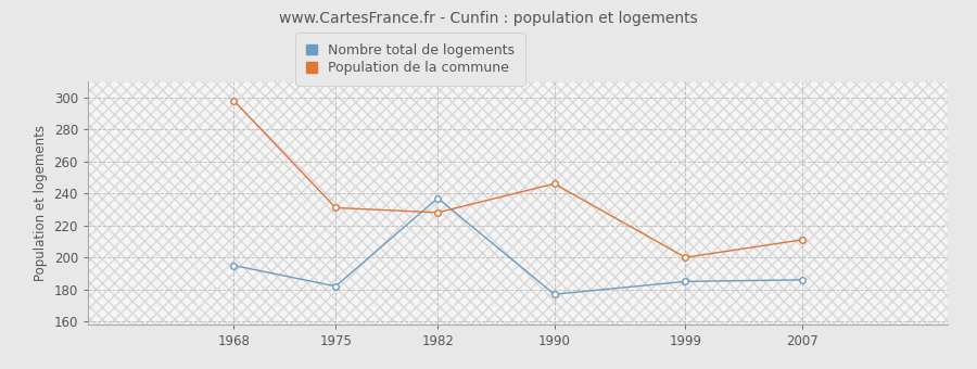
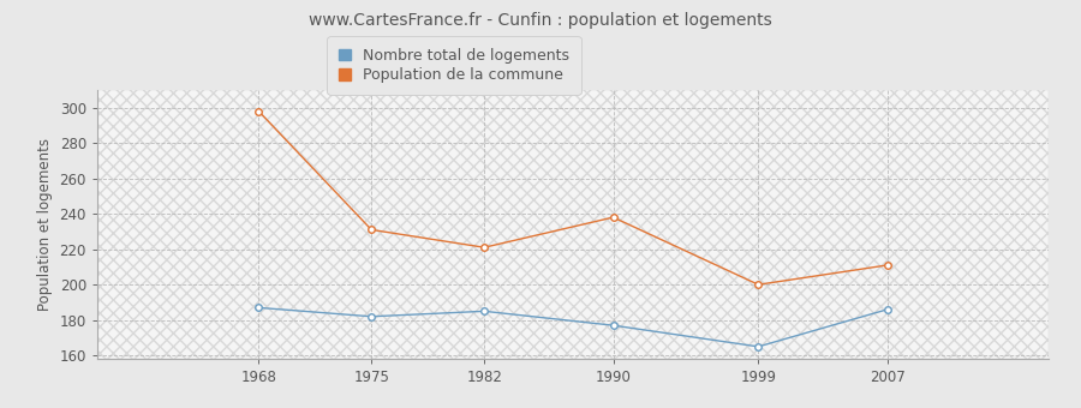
Nombre total de logements/1968: 195 -> 187
Nombre total de logements/1982: 237 -> 185
Population de la commune/1982: 228 -> 221
Population de la commune/1990: 246 -> 238
Nombre total de logements/1999: 185 -> 165
